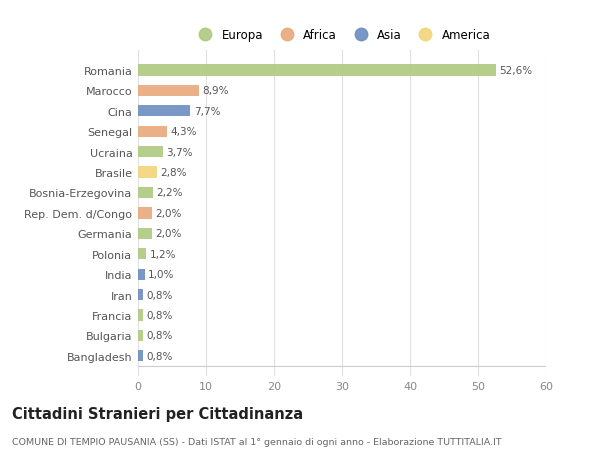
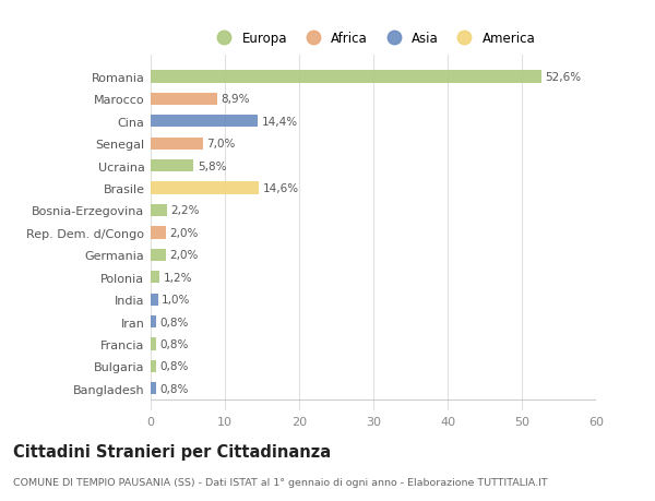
Cina: 7,7% -> 14,4%
Senegal: 4,3% -> 7,0%
Ucraina: 3,7% -> 5,8%
Brasile: 2,8% -> 14,6%
